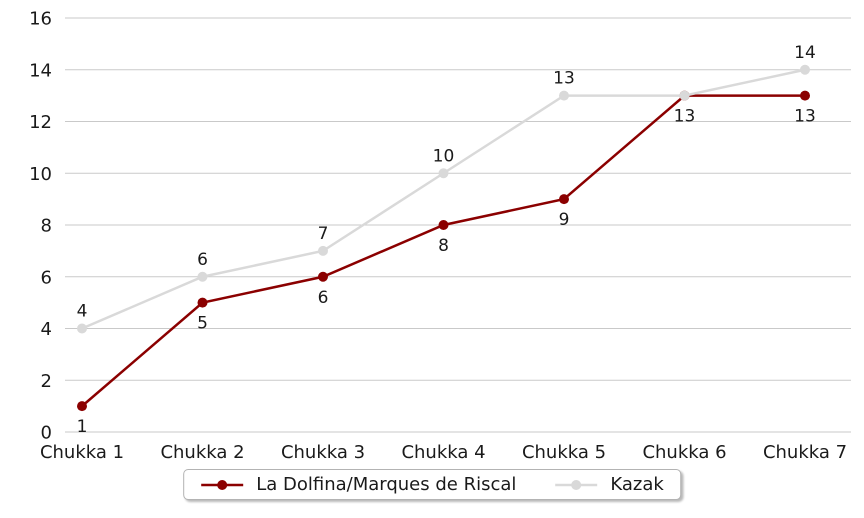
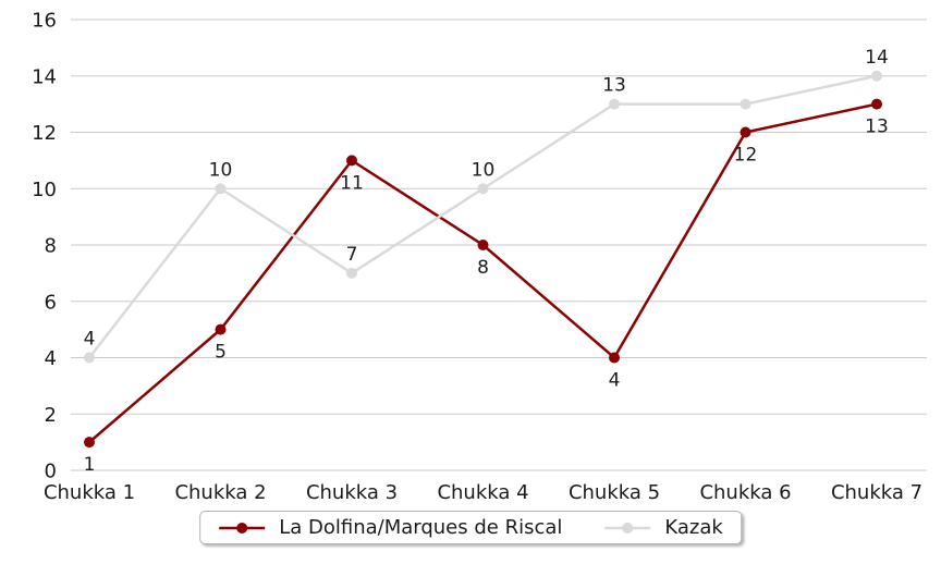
Kazak/Chukka 2: 6 -> 10
La Dolfina/Marques de Riscal/Chukka 3: 6 -> 11
La Dolfina/Marques de Riscal/Chukka 5: 9 -> 4
La Dolfina/Marques de Riscal/Chukka 6: 13 -> 12
